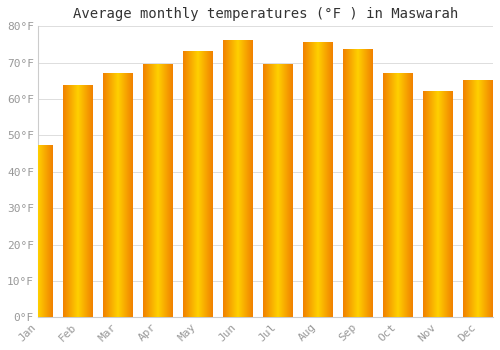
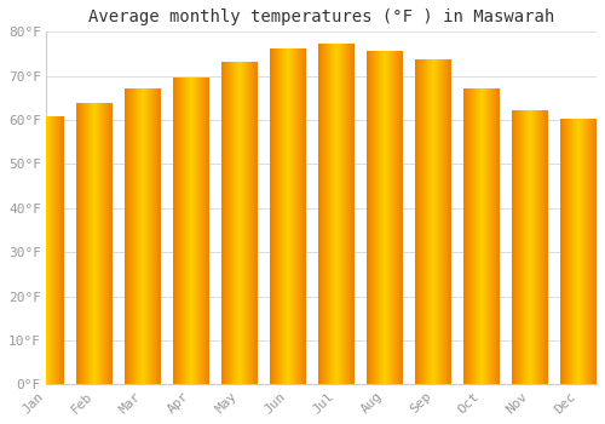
Jan: 47.0°F -> 60.5°F
Jul: 69.5°F -> 77.0°F
Dec: 65.0°F -> 60.0°F
